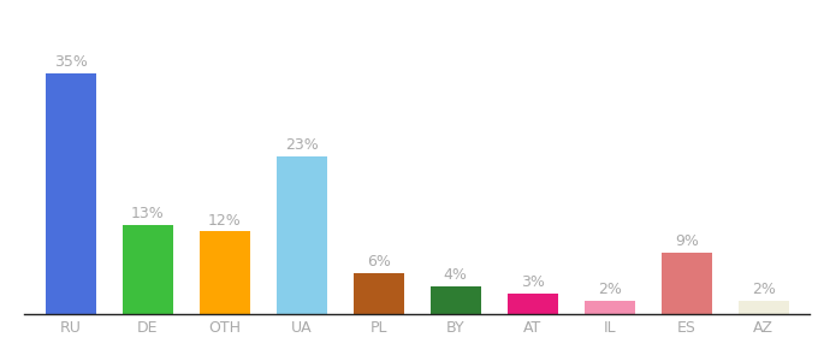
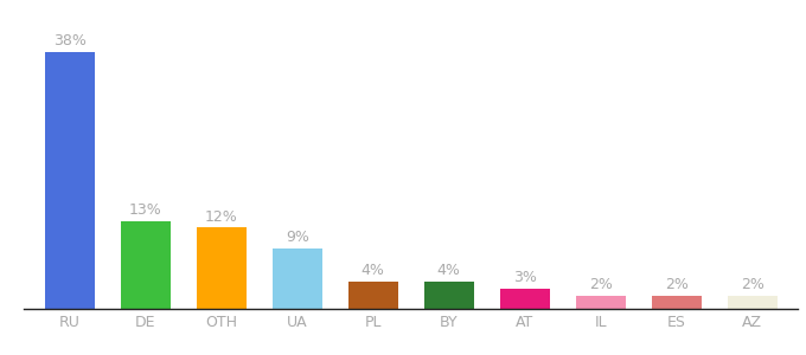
RU: 35% -> 38%
UA: 23% -> 9%
PL: 6% -> 4%
ES: 9% -> 2%
